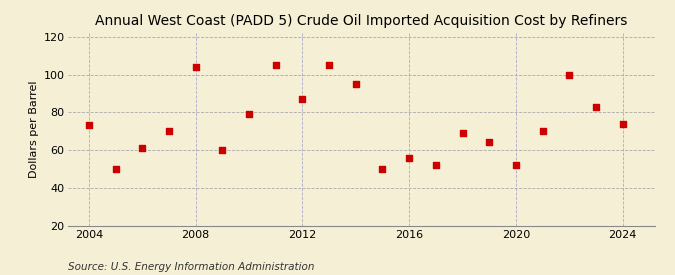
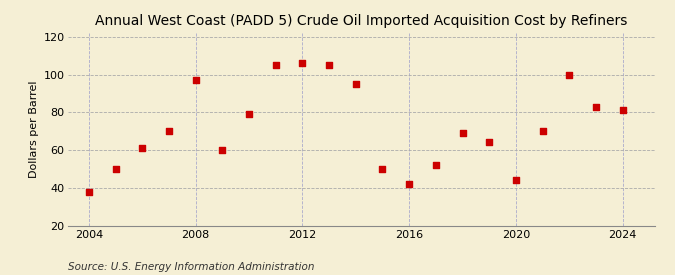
2004: 73 -> 38
2008: 104 -> 97
2012: 87 -> 106
2016: 56 -> 42
2020: 52 -> 44
2024: 74 -> 81
